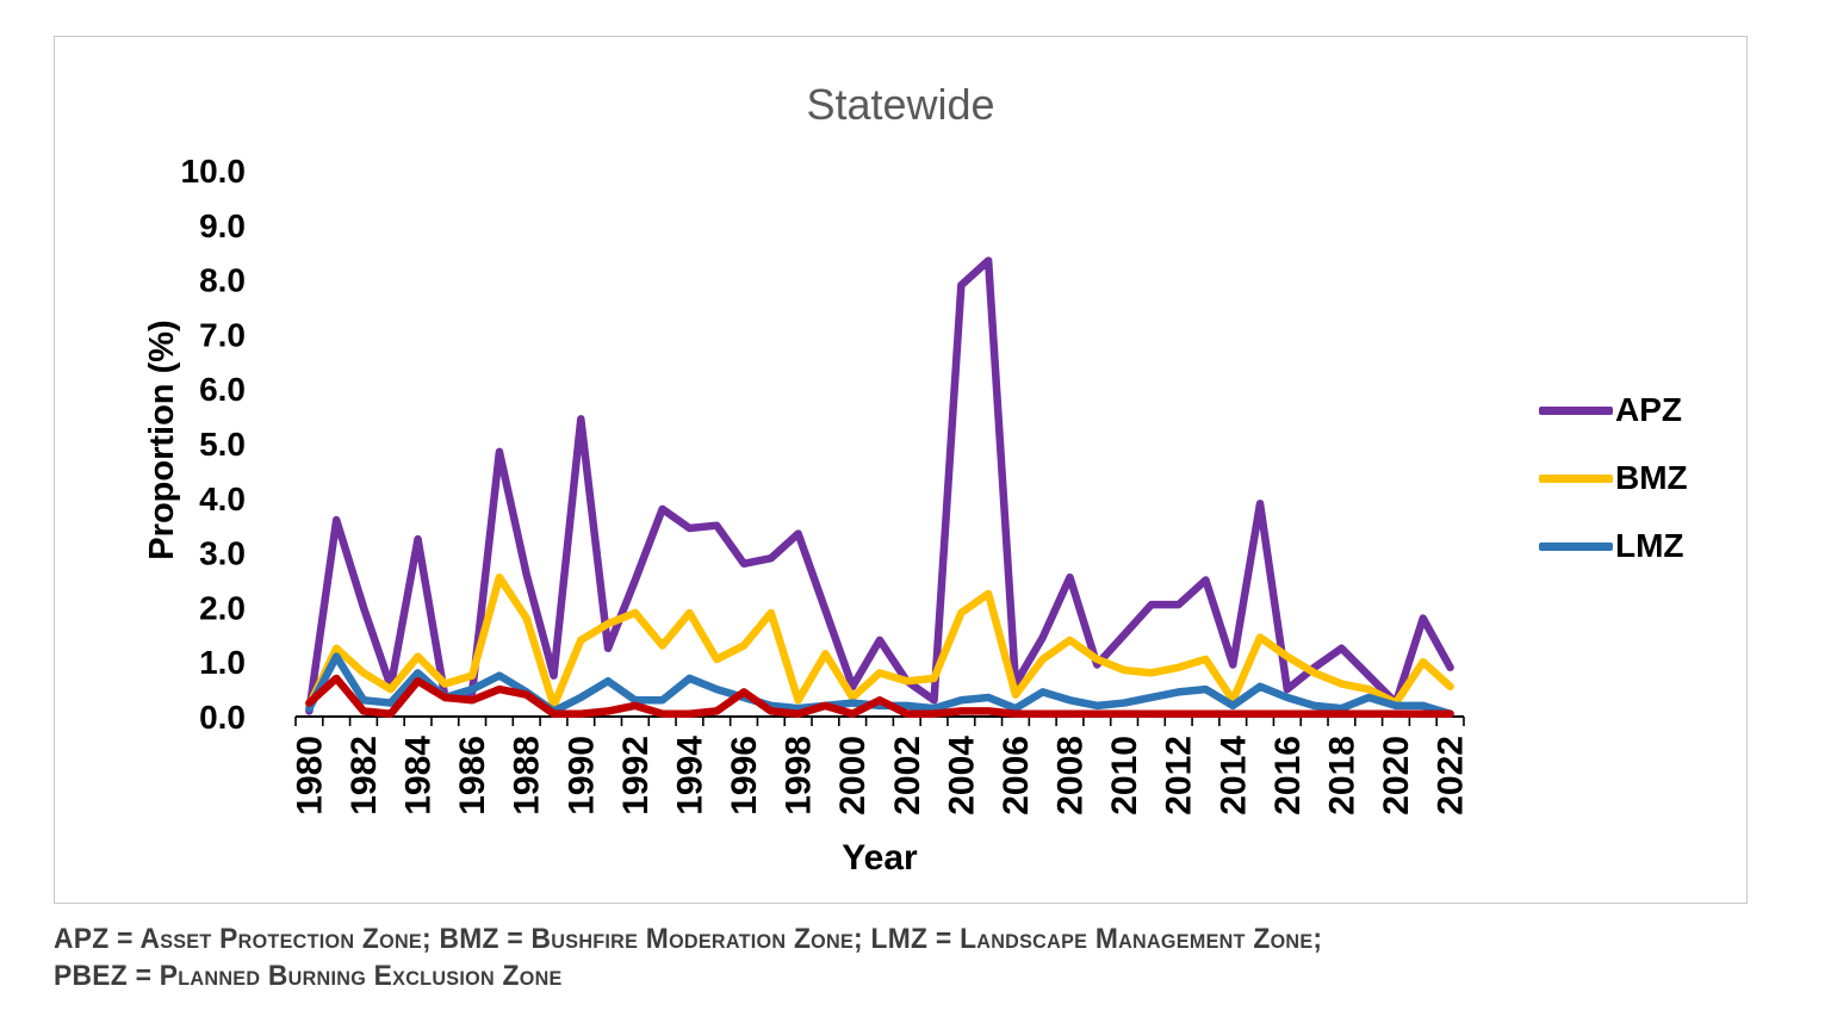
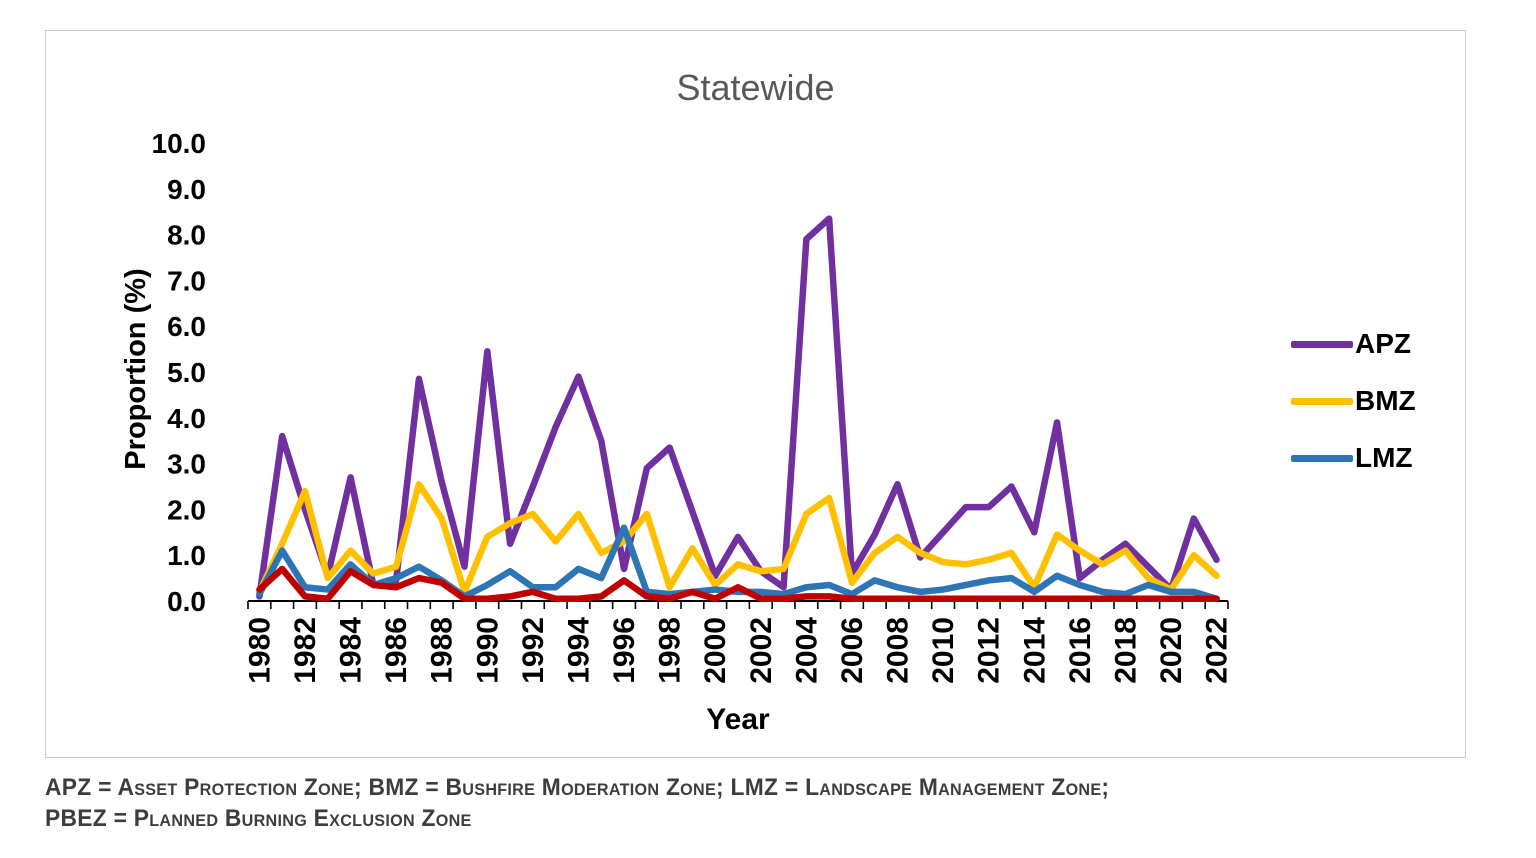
BMZ/1982: 0.8 -> 2.4
APZ/1984: 3.2 -> 2.7
APZ/1994: 3.5 -> 4.9
APZ/1996: 2.8 -> 0.7
LMZ/1996: 0.3 -> 1.6
APZ/2014: 0.9 -> 1.5
BMZ/2018: 0.6 -> 1.1
